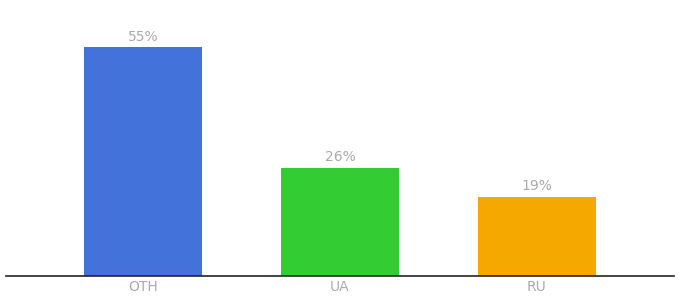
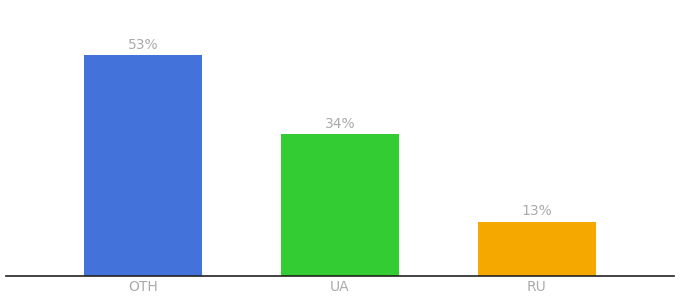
OTH: 55% -> 53%
UA: 26% -> 34%
RU: 19% -> 13%
